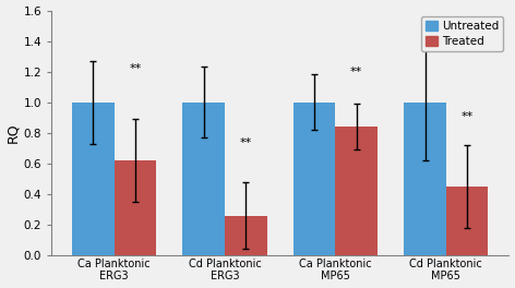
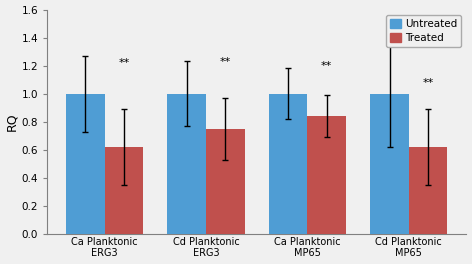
Treated/Cd Planktonic ERG3: 0.26 -> 0.75
Treated/Cd Planktonic MP65: 0.45 -> 0.62
